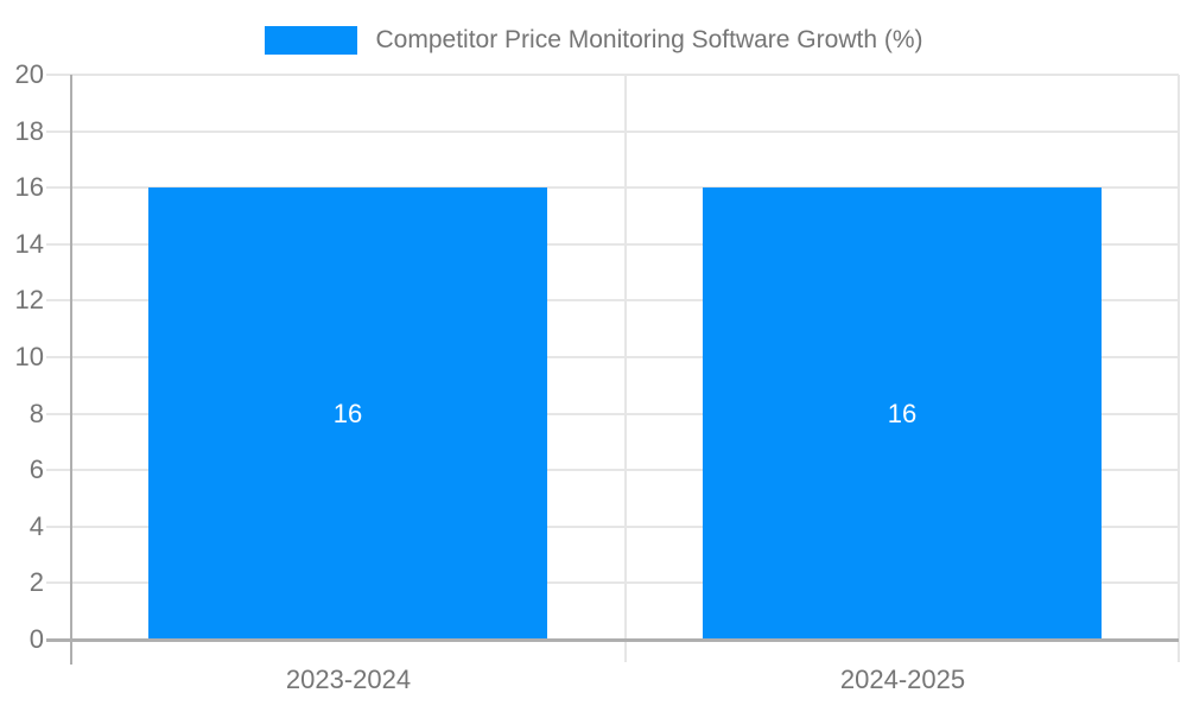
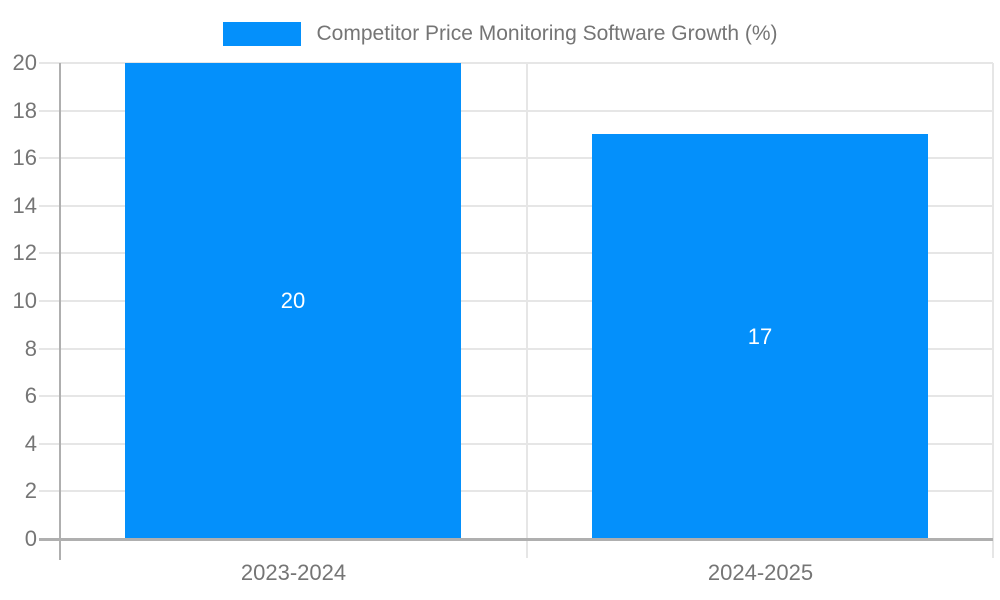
2023-2024: 16 -> 20
2024-2025: 16 -> 17
